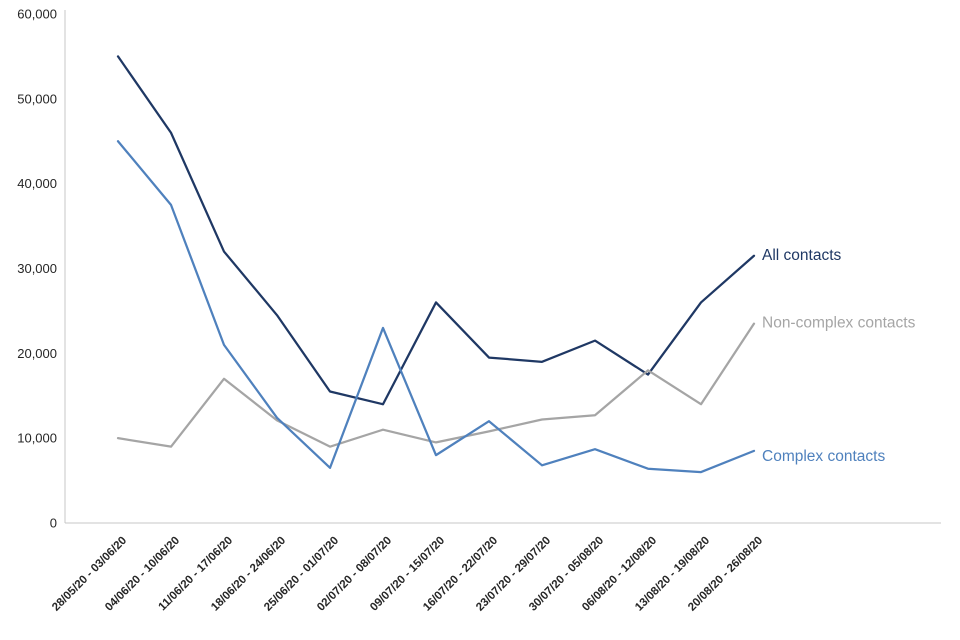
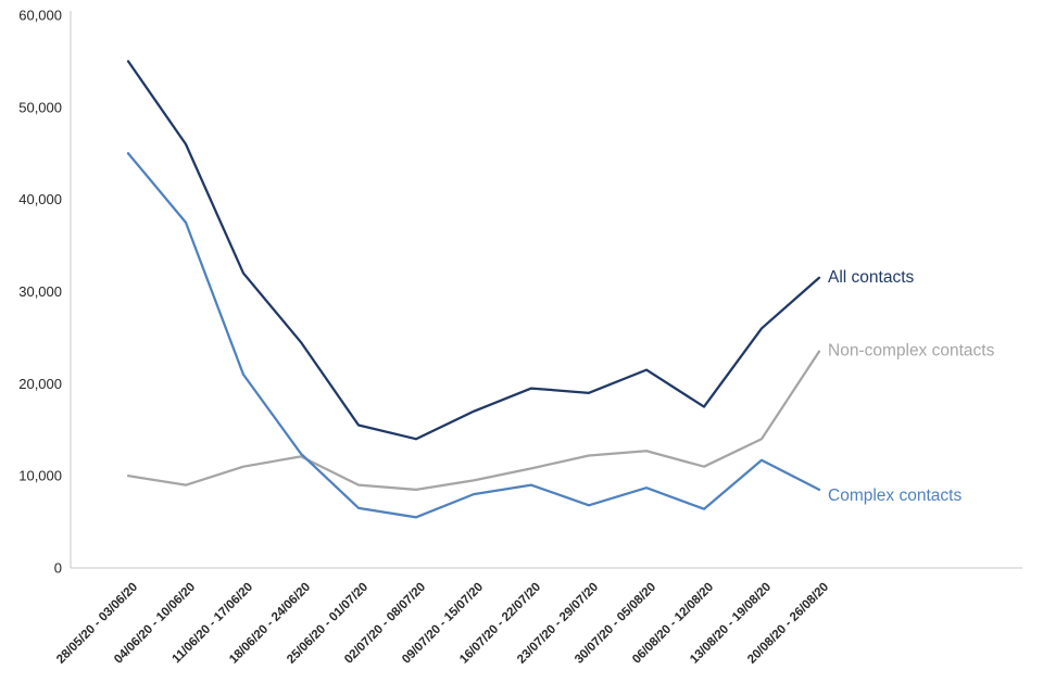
Non-complex contacts/11/06/20 - 17/06/20: 17000 -> 11000
Non-complex contacts/02/07/20 - 08/07/20: 11000 -> 8000
Complex contacts/02/07/20 - 08/07/20: 23000 -> 6000
All contacts/09/07/20 - 15/07/20: 26000 -> 17000
Complex contacts/16/07/20 - 22/07/20: 12000 -> 9000
Non-complex contacts/06/08/20 - 12/08/20: 18000 -> 11000
Complex contacts/13/08/20 - 19/08/20: 6000 -> 12000
